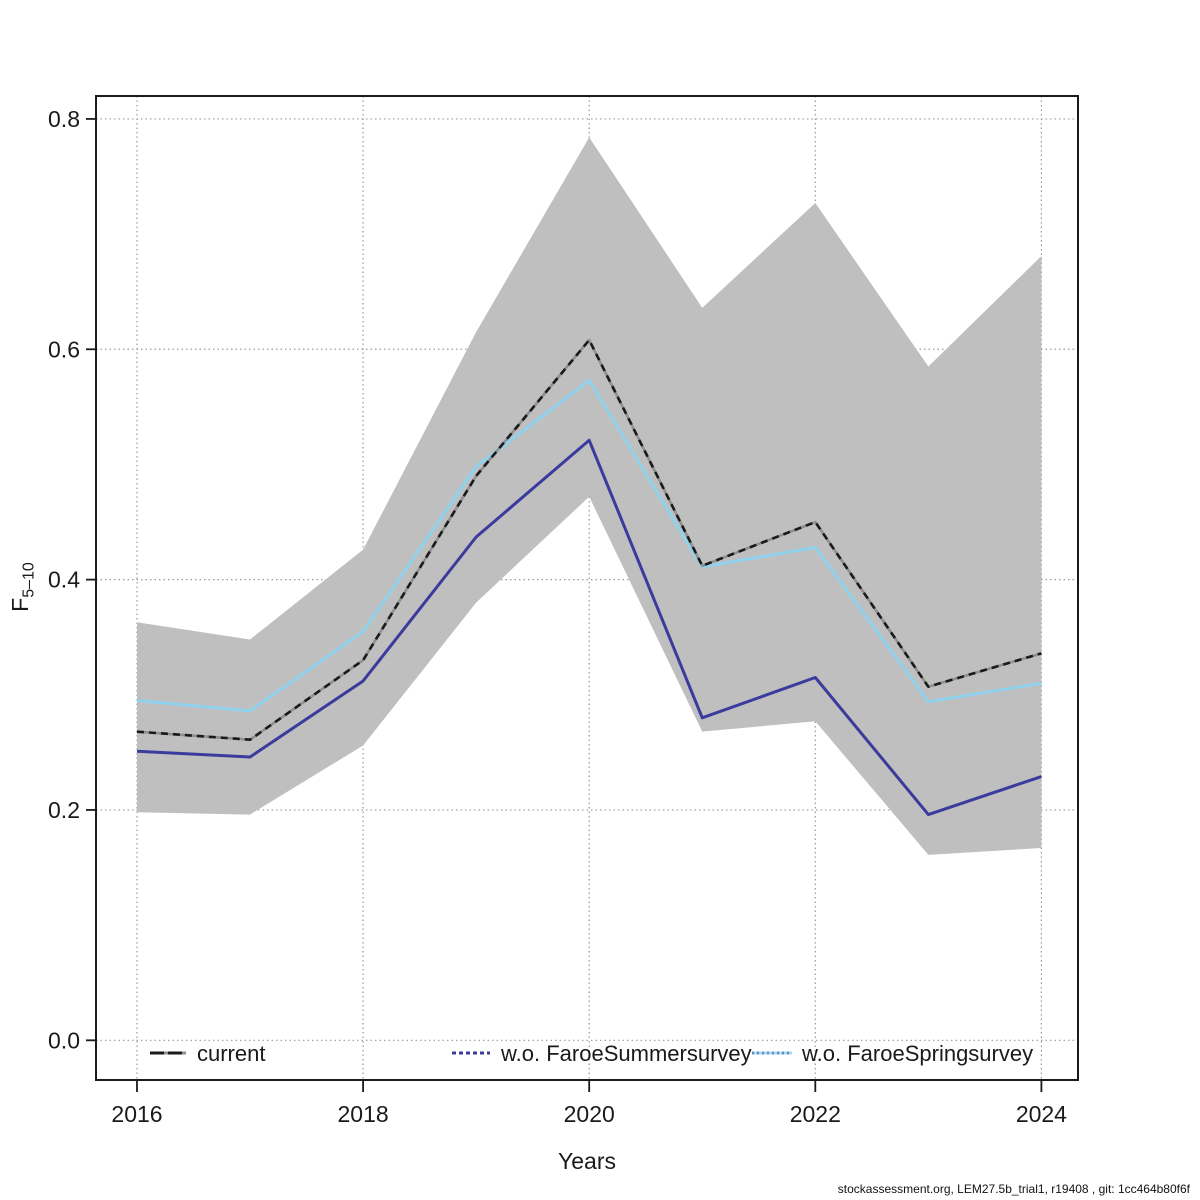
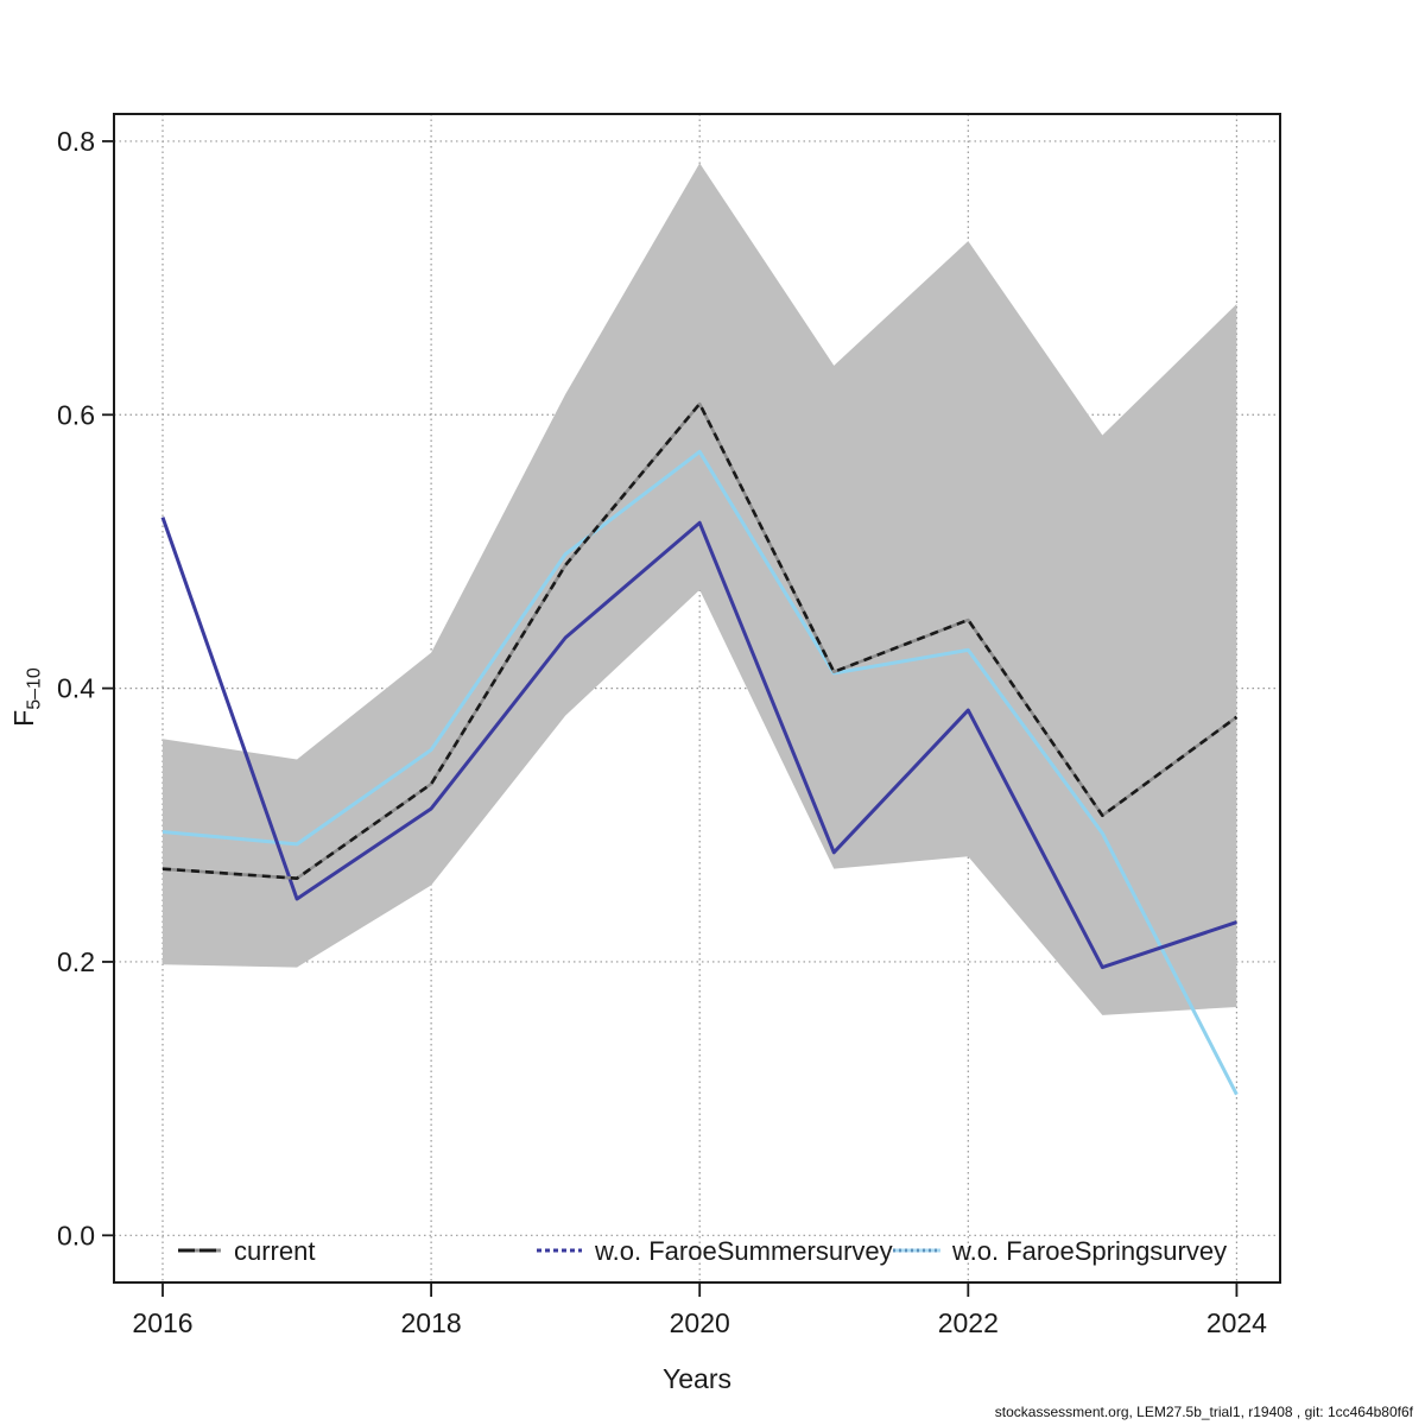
w.o. FaroeSummersurvey/2016: 0.251 -> 0.525
w.o. FaroeSummersurvey/2022: 0.315 -> 0.384
current/2024: 0.336 -> 0.379
w.o. FaroeSpringsurvey/2024: 0.310 -> 0.103
